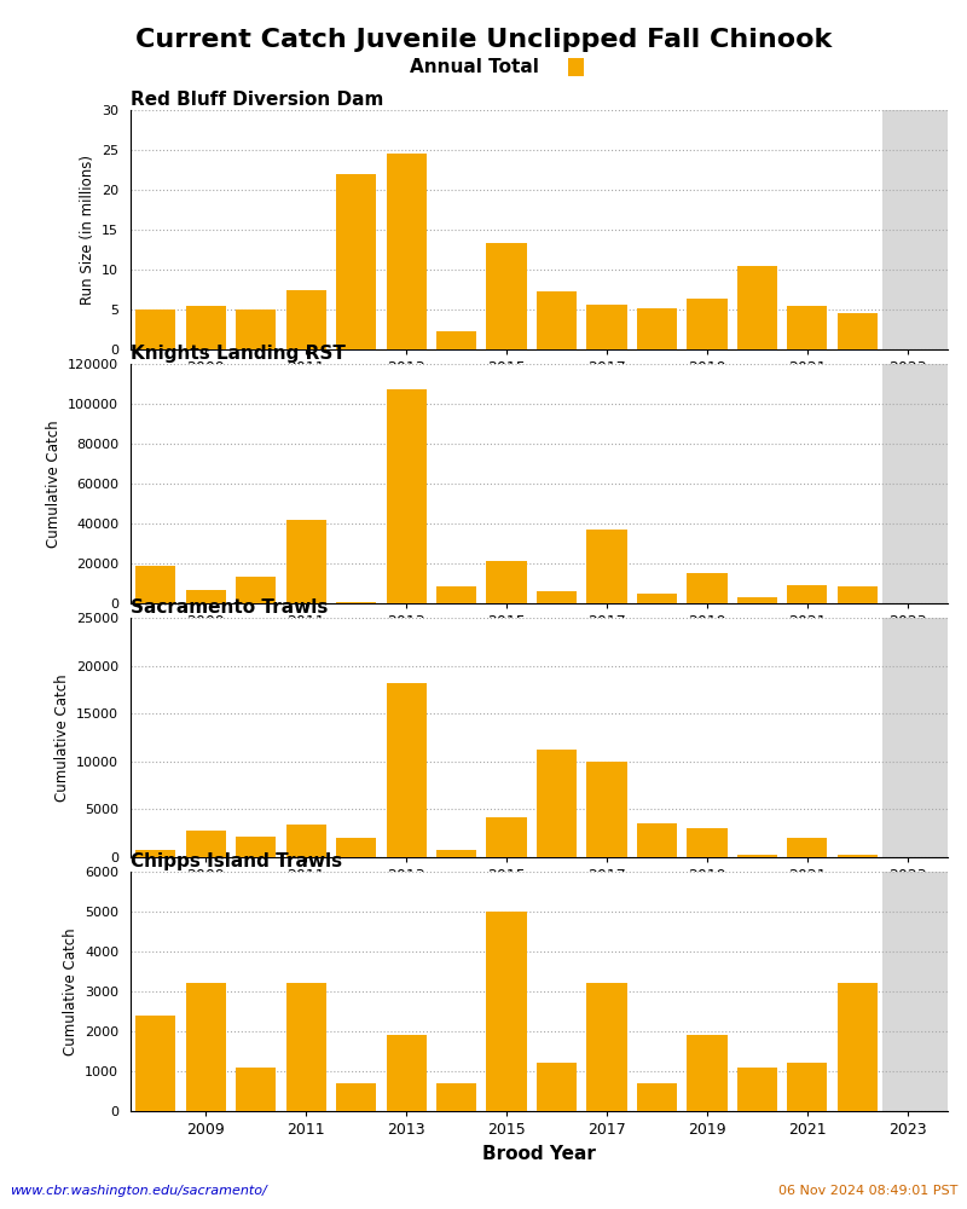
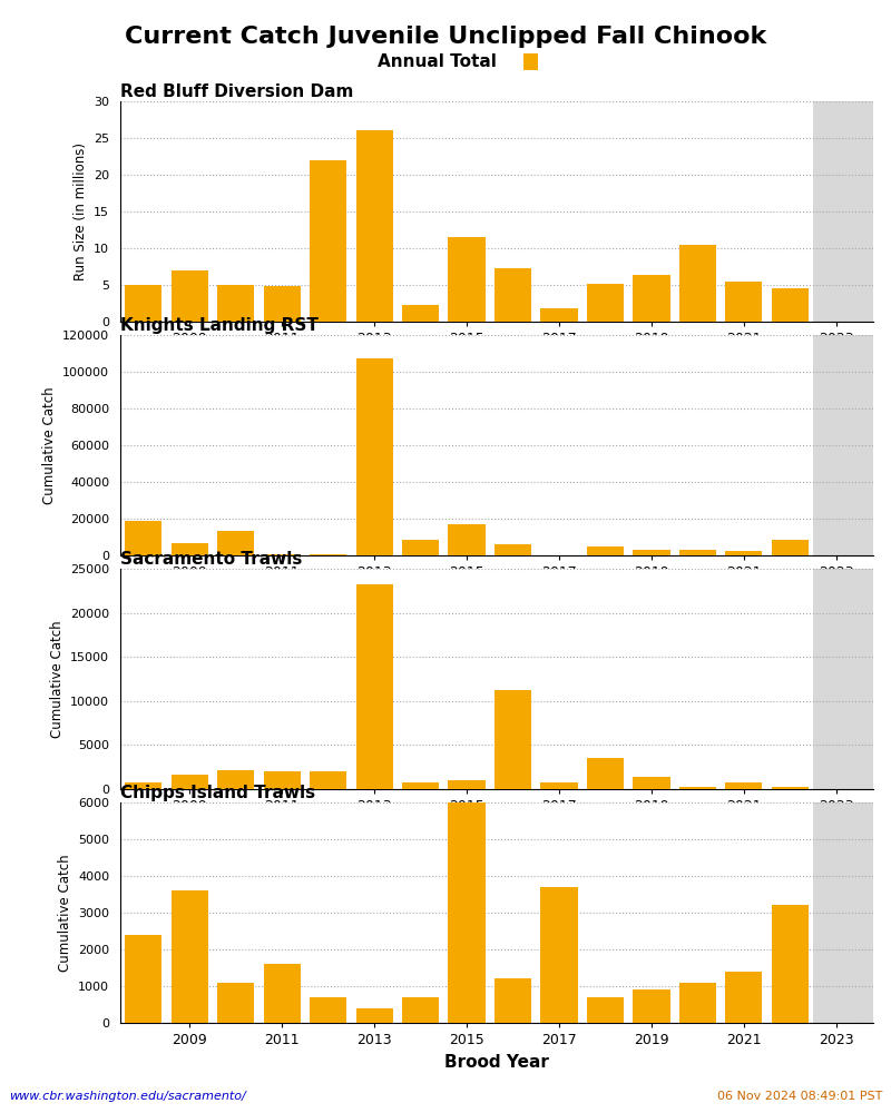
Red Bluff Diversion Dam/2009: 5.4 -> 7.0
Red Bluff Diversion Dam/2011: 7.4 -> 4.9
Red Bluff Diversion Dam/2013: 24.6 -> 26.0
Red Bluff Diversion Dam/2015: 13.4 -> 11.5
Red Bluff Diversion Dam/2017: 5.6 -> 1.8
Knights Landing RST/2011: 42000 -> 0
Knights Landing RST/2015: 21000 -> 17000
Knights Landing RST/2017: 37000 -> 0
Knights Landing RST/2019: 15000 -> 3000
Knights Landing RST/2021: 9000 -> 2000
Sacramento Trawls/2009: 2800 -> 1700
Sacramento Trawls/2011: 3400 -> 2000
Sacramento Trawls/2013: 18200 -> 23200
Sacramento Trawls/2015: 4200 -> 1000
Sacramento Trawls/2017: 10000 -> 800
Sacramento Trawls/2019: 3000 -> 1400
Sacramento Trawls/2021: 2000 -> 800
Chipps Island Trawls/2009: 3200 -> 3600
Chipps Island Trawls/2011: 3200 -> 1600
Chipps Island Trawls/2013: 1900 -> 400
Chipps Island Trawls/2015: 5000 -> 6000
Chipps Island Trawls/2017: 3200 -> 3700
Chipps Island Trawls/2019: 1900 -> 900
Chipps Island Trawls/2021: 1200 -> 1400
